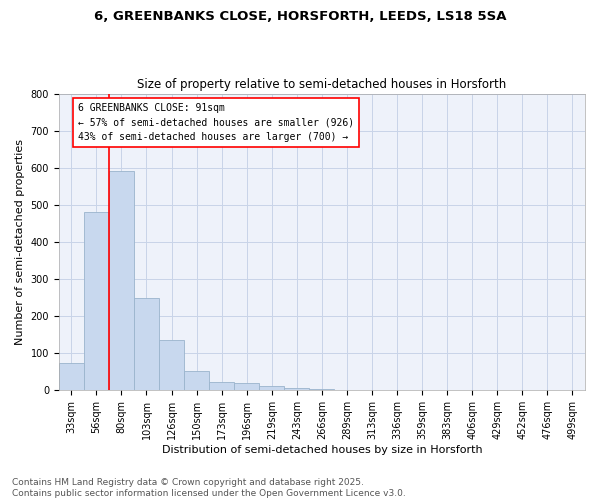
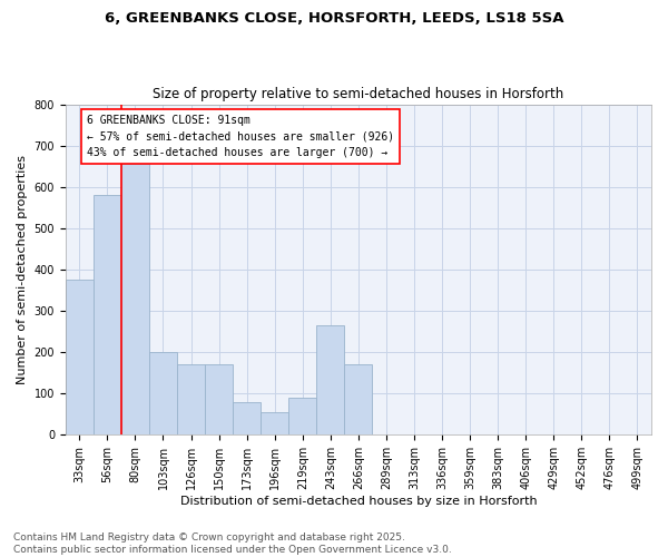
33sqm: 75 -> 375
56sqm: 480 -> 580
80sqm: 590 -> 655
103sqm: 248 -> 200
126sqm: 135 -> 170
150sqm: 52 -> 170
173sqm: 22 -> 80
196sqm: 20 -> 55
219sqm: 12 -> 90
243sqm: 5 -> 265
266sqm: 3 -> 170
